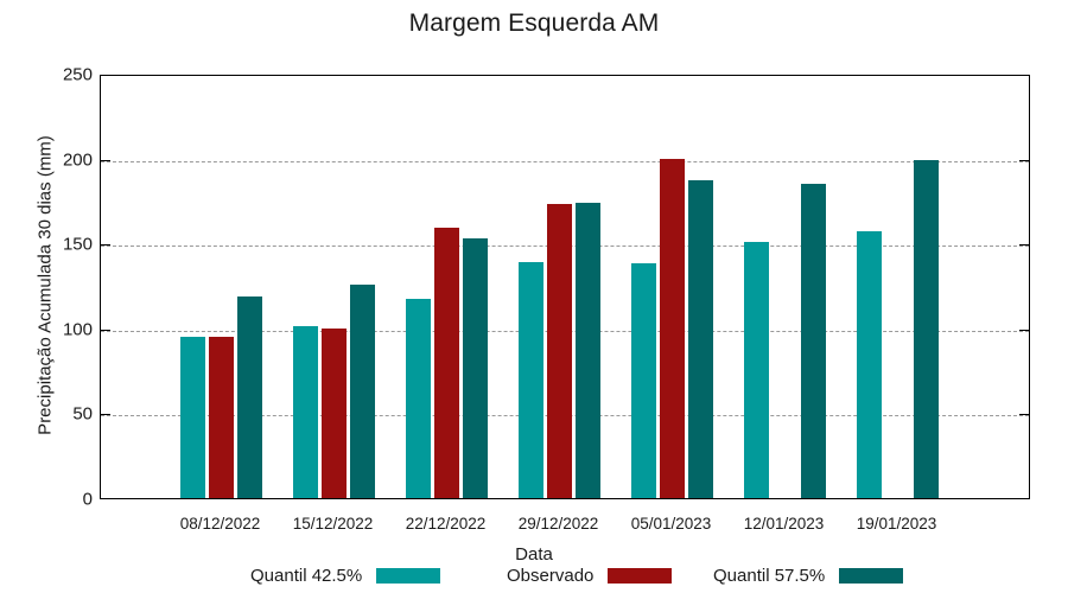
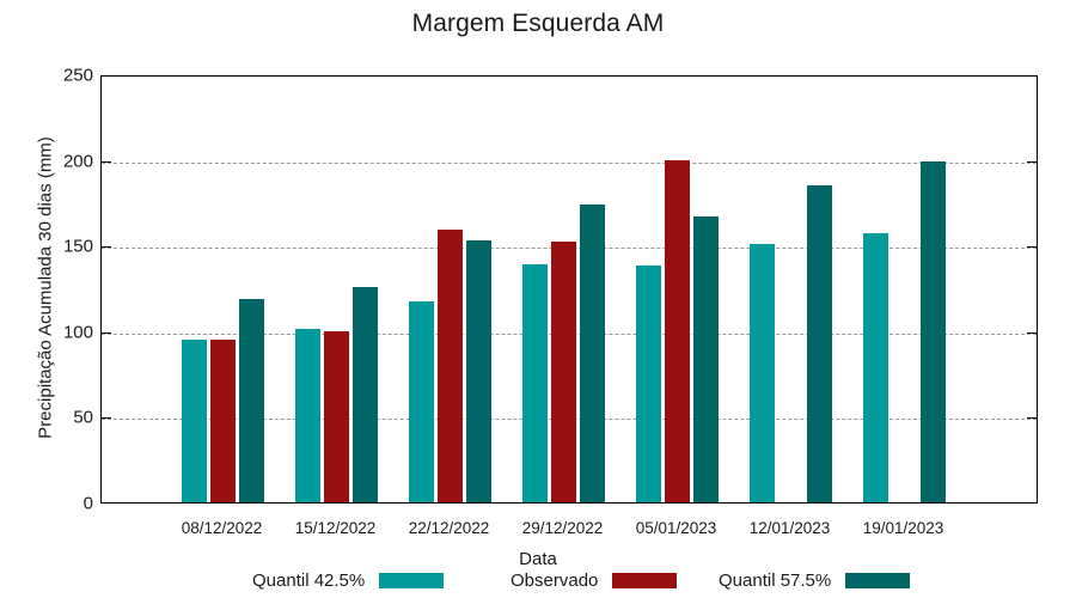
Observado/29/12/2022: 173 -> 152
Quantil 57.5%/05/01/2023: 187 -> 167
